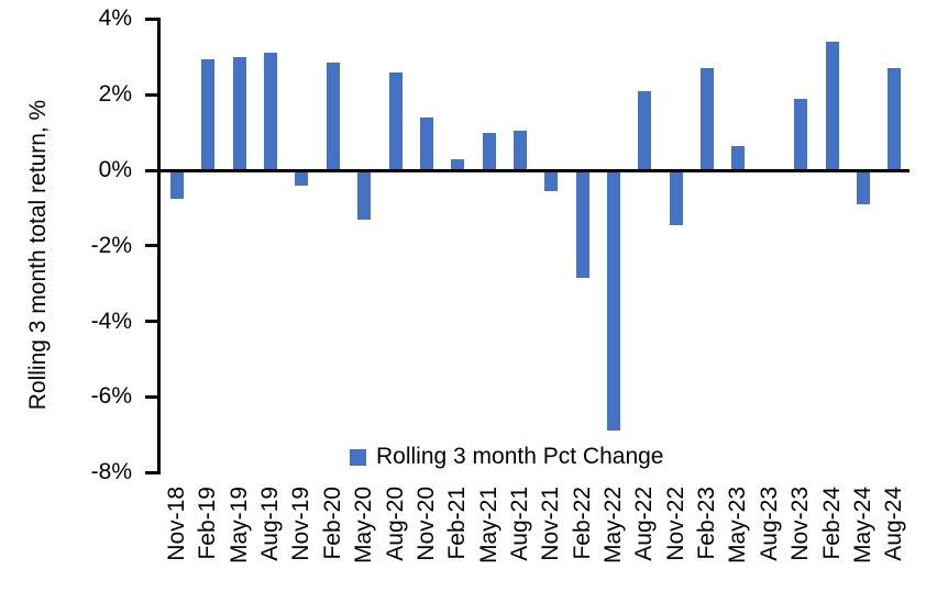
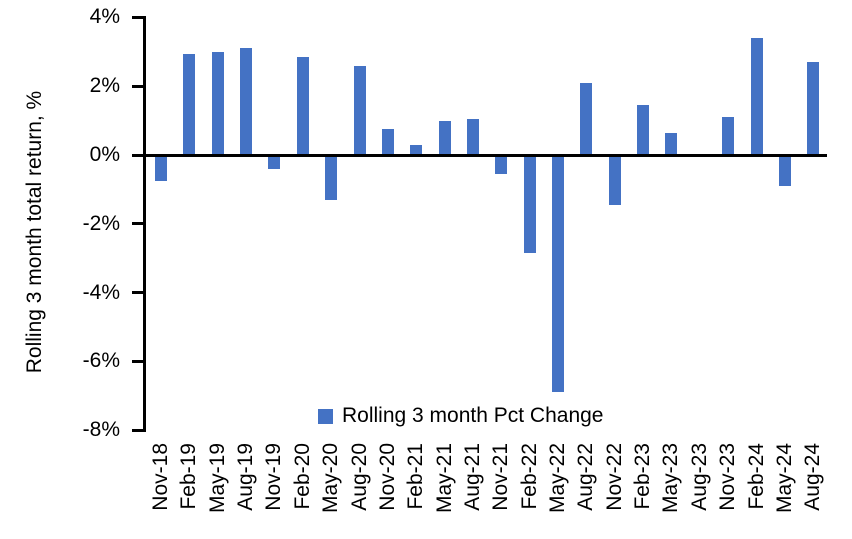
Nov-20: 1.4% -> 0.8%
Feb-23: 2.7% -> 1.4%
Nov-23: 1.9% -> 1.1%
